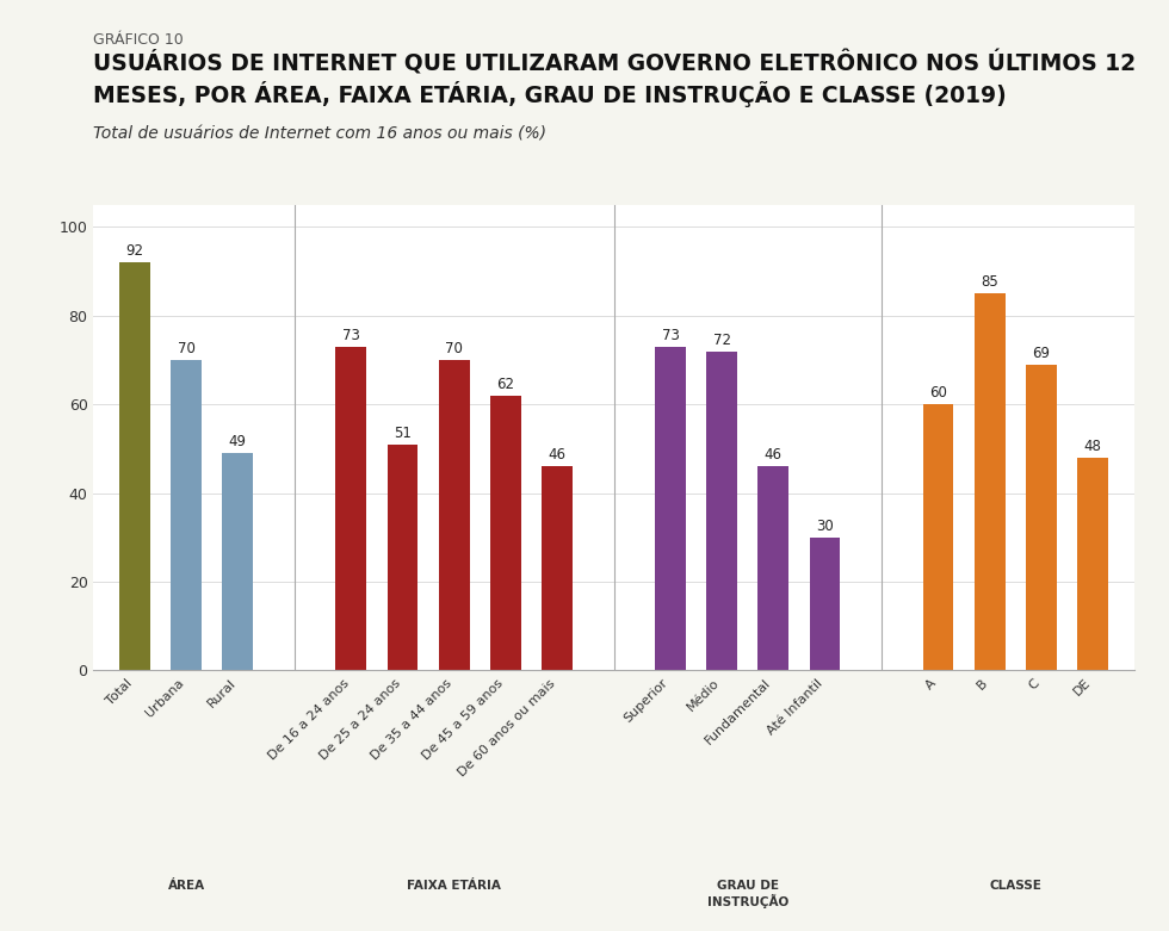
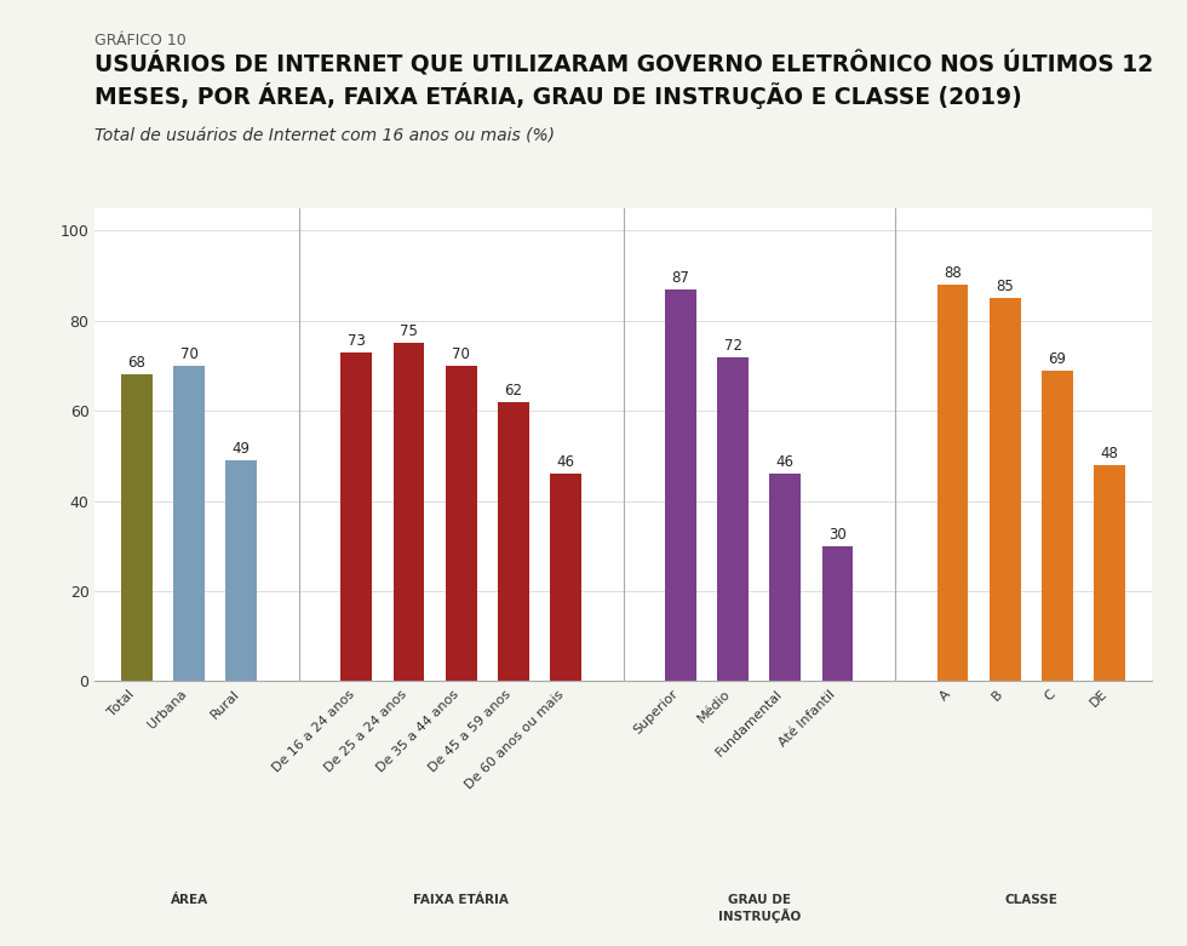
Total: 92 -> 68
De 25 a 24 anos: 51 -> 75
Superior: 73 -> 87
A: 60 -> 88
